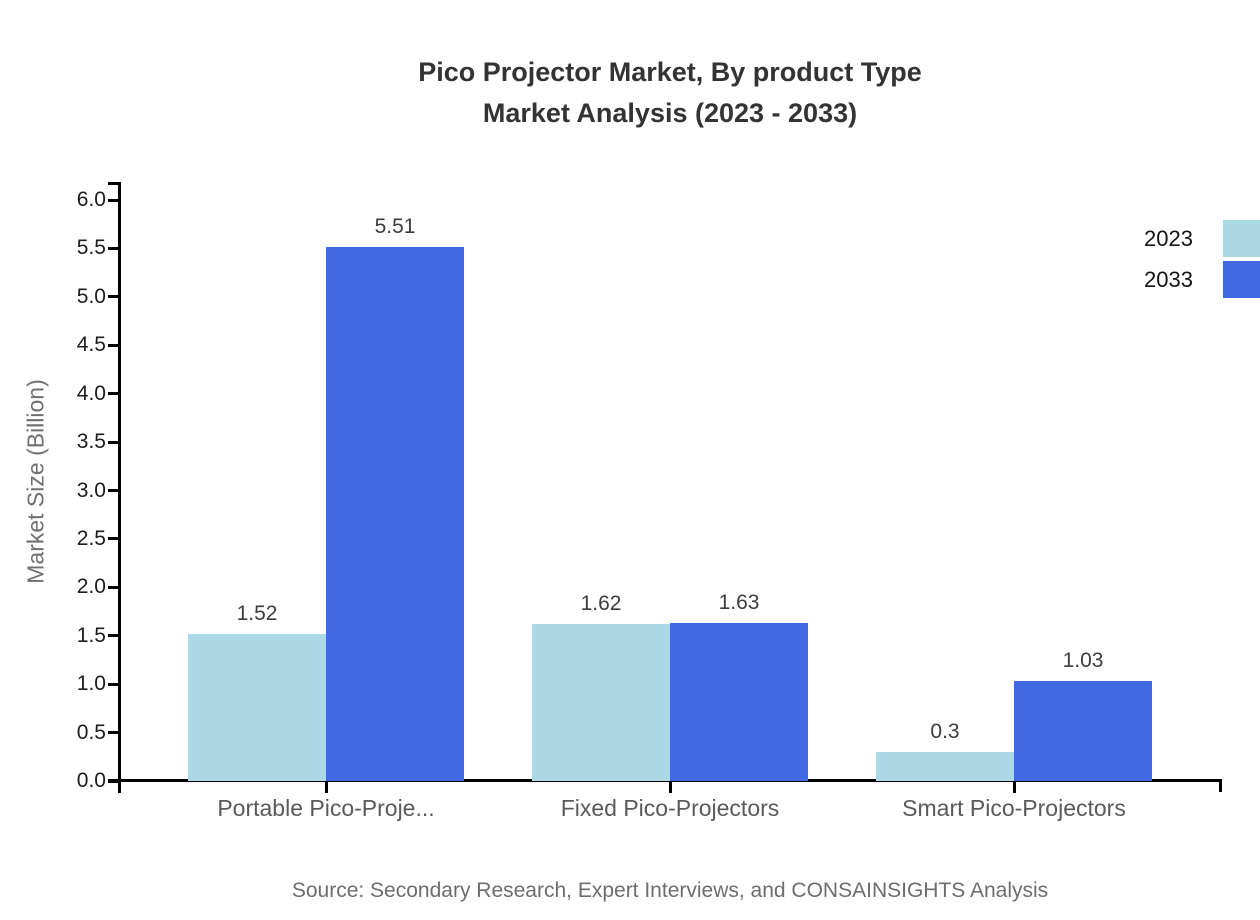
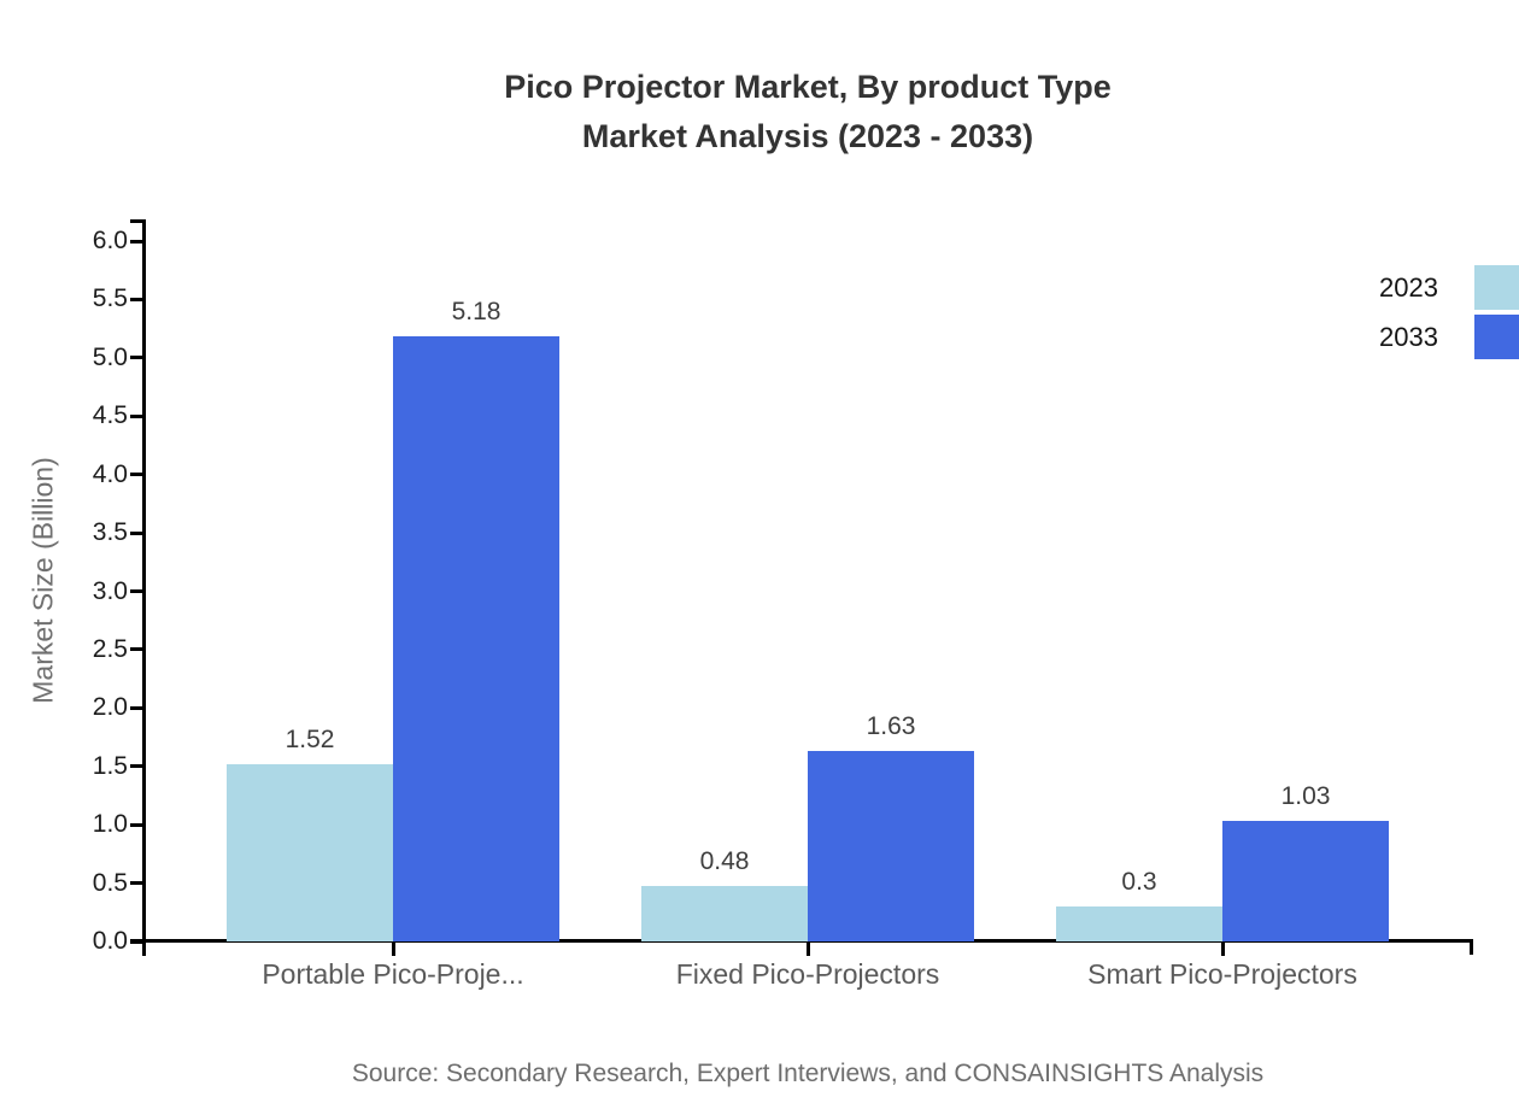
2033/Portable Pico-Proje...: 5.51 -> 5.18
2023/Fixed Pico-Projectors: 1.62 -> 0.48
